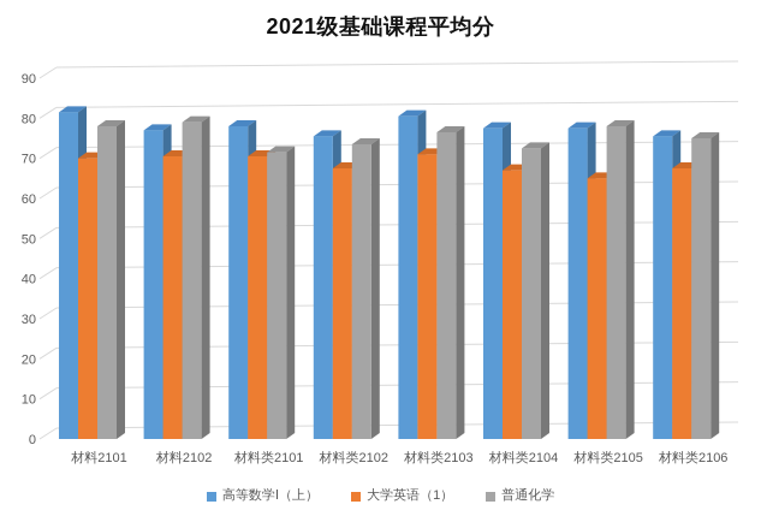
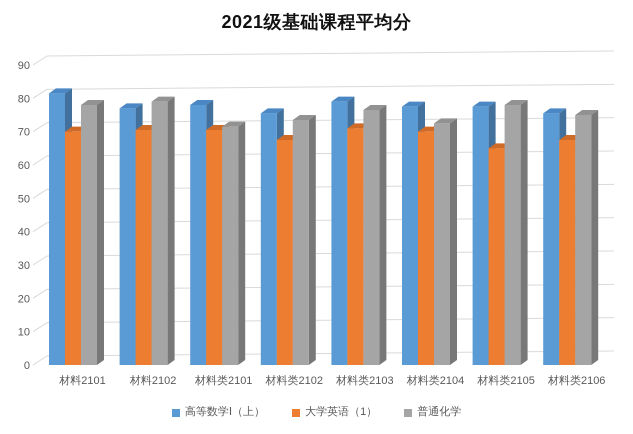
高等数学Ⅰ（上）/材料类2103: 80 -> 79
大学英语（1）/材料类2104: 67 -> 70
